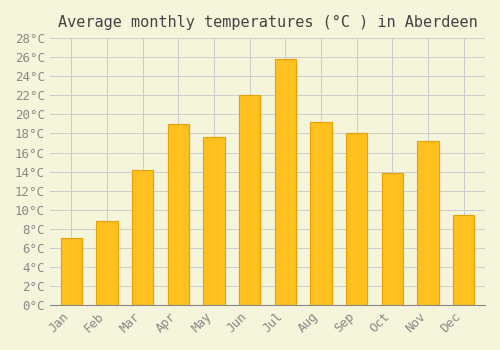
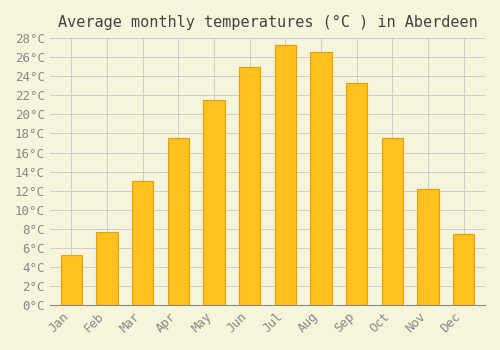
Jan: 7.0°C -> 5.3°C
Feb: 8.8°C -> 7.7°C
Mar: 14.2°C -> 13.0°C
Apr: 19.0°C -> 17.5°C
May: 17.6°C -> 21.5°C
Jun: 22.0°C -> 25.0°C
Jul: 25.8°C -> 27.3°C
Aug: 19.2°C -> 26.5°C
Sep: 18.0°C -> 23.3°C
Oct: 13.8°C -> 17.5°C
Nov: 17.2°C -> 12.2°C
Dec: 9.4°C -> 7.5°C
